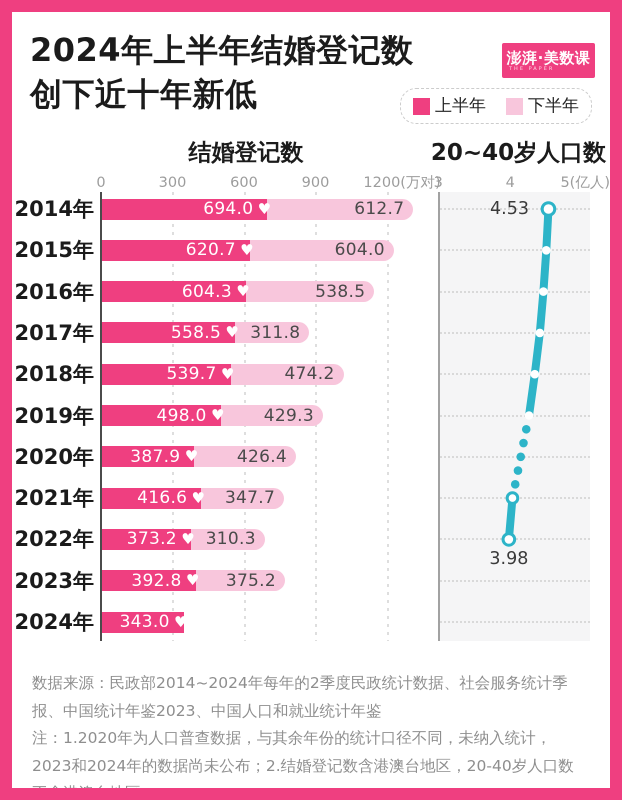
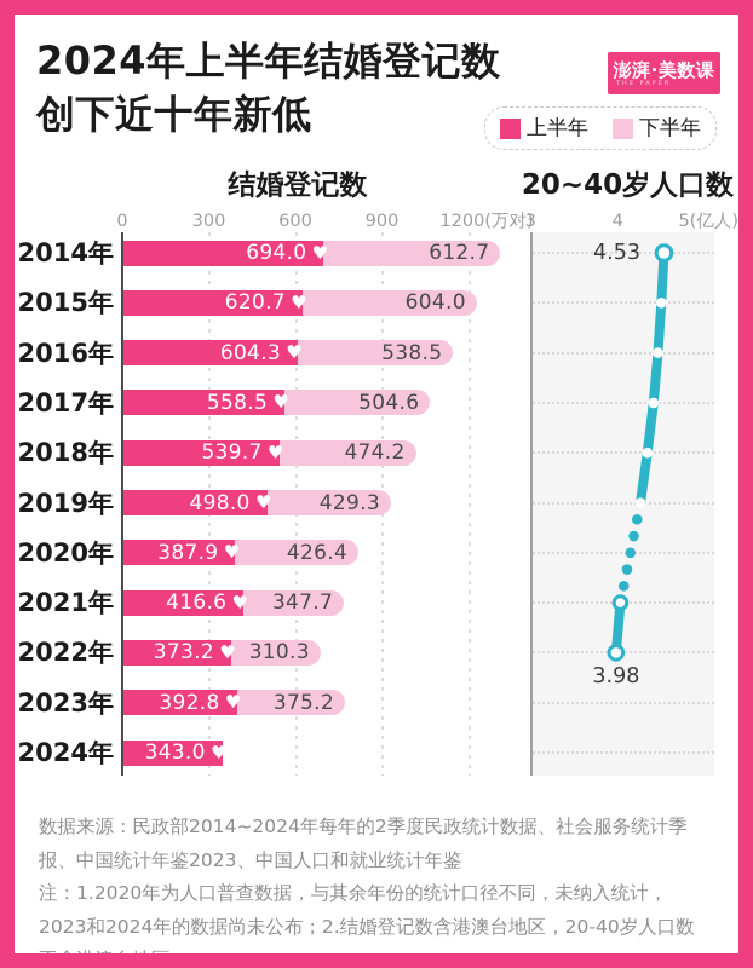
结婚登记数/下半年/2017年: 311.8 -> 504.6
